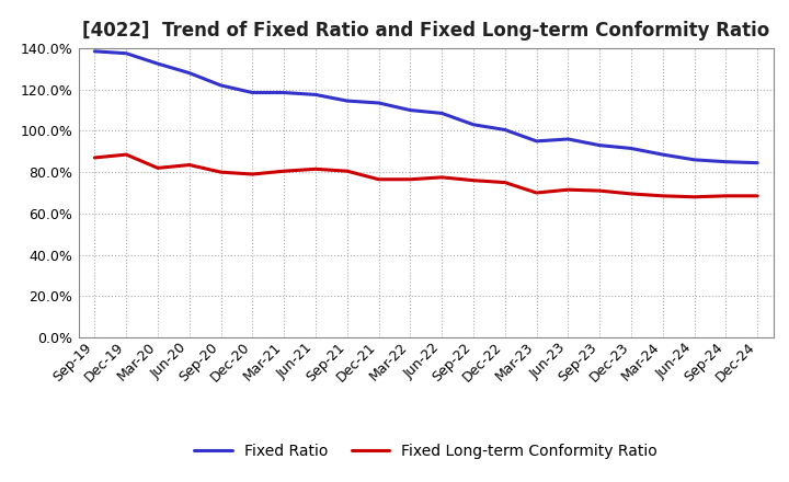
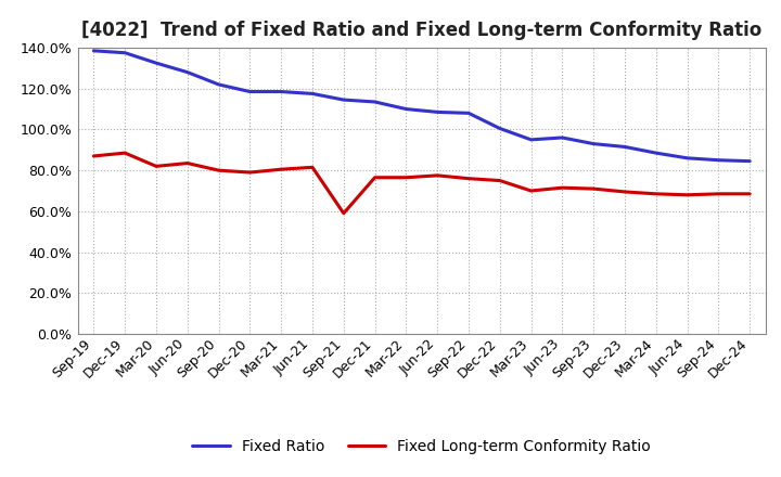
Fixed Long-term Conformity Ratio/Sep-21: 80% -> 59%
Fixed Ratio/Sep-22: 103% -> 108%
